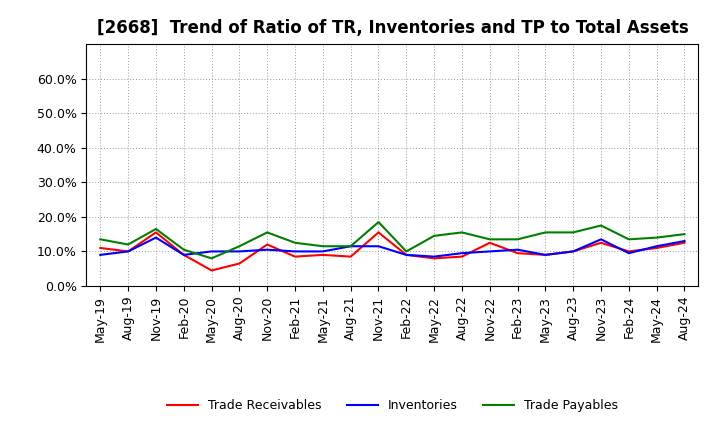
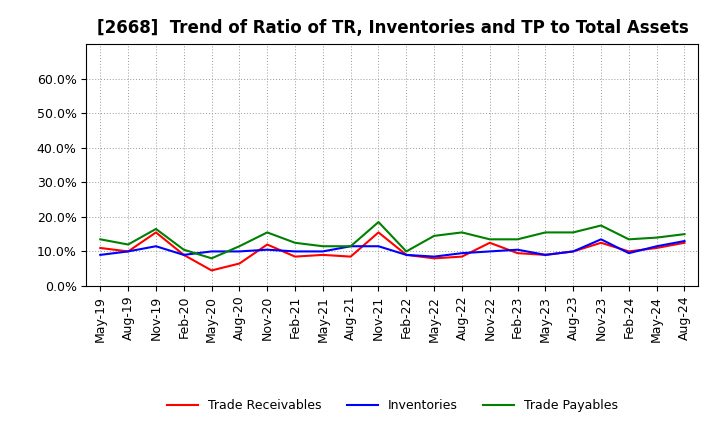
Inventories/Nov-19: 14.0% -> 11.5%
